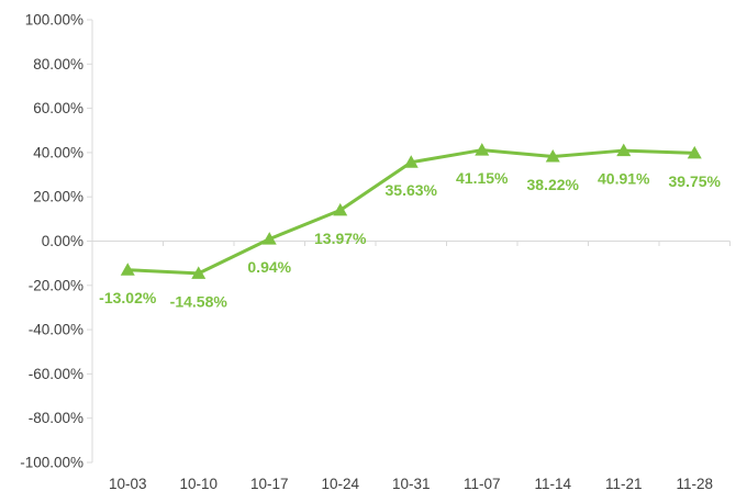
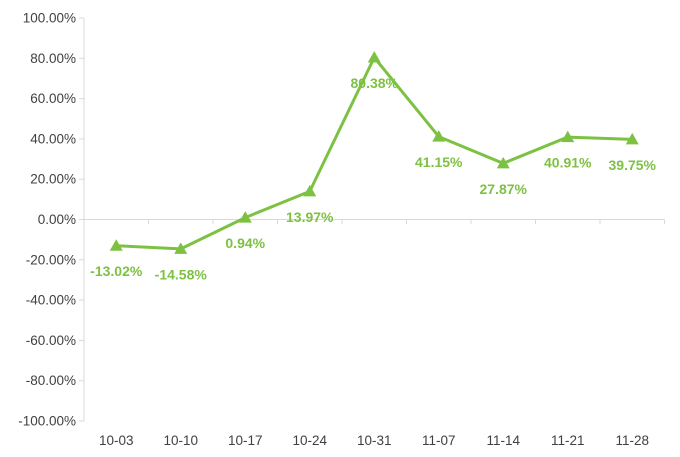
10-31: 35.63% -> 80.38%
11-14: 38.22% -> 27.87%
